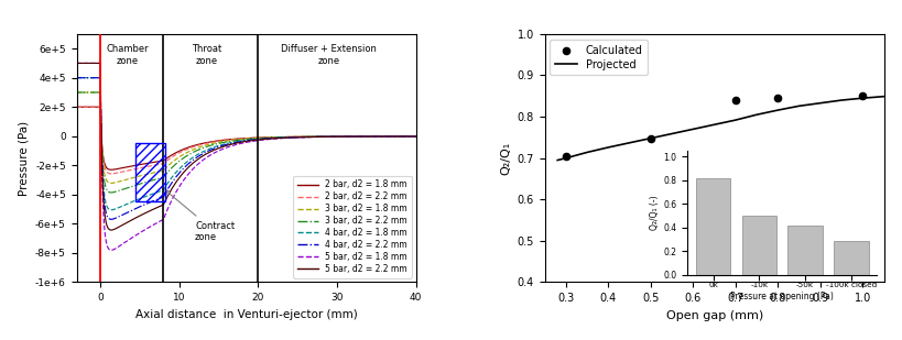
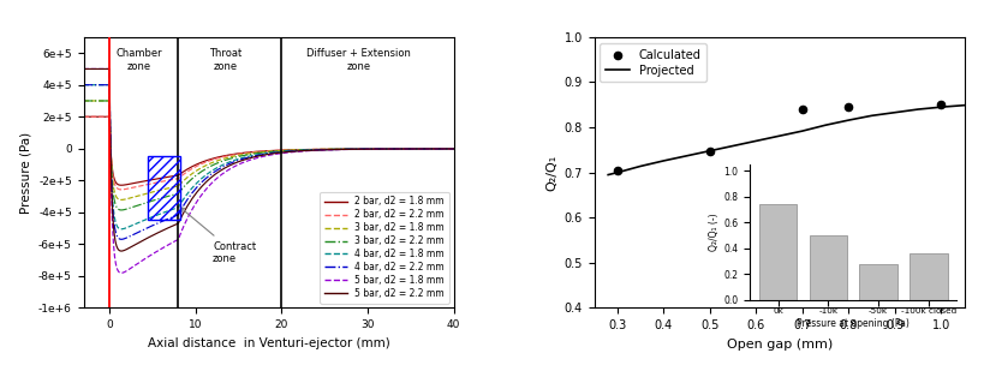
0k: 0.82 -> 0.74
-50k: 0.42 -> 0.28
-100k closed: 0.29 -> 0.36
